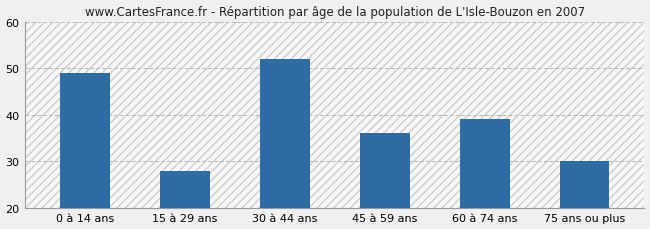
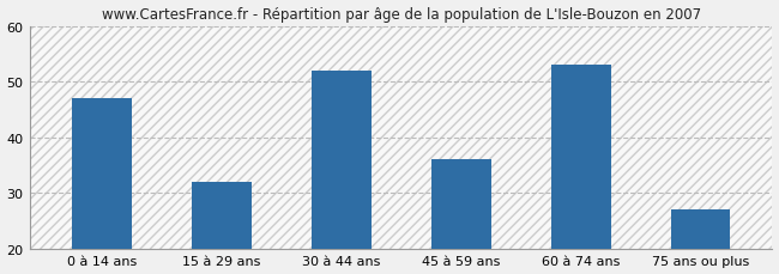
0 à 14 ans: 49 -> 47
15 à 29 ans: 28 -> 32
60 à 74 ans: 39 -> 53
75 ans ou plus: 30 -> 27
